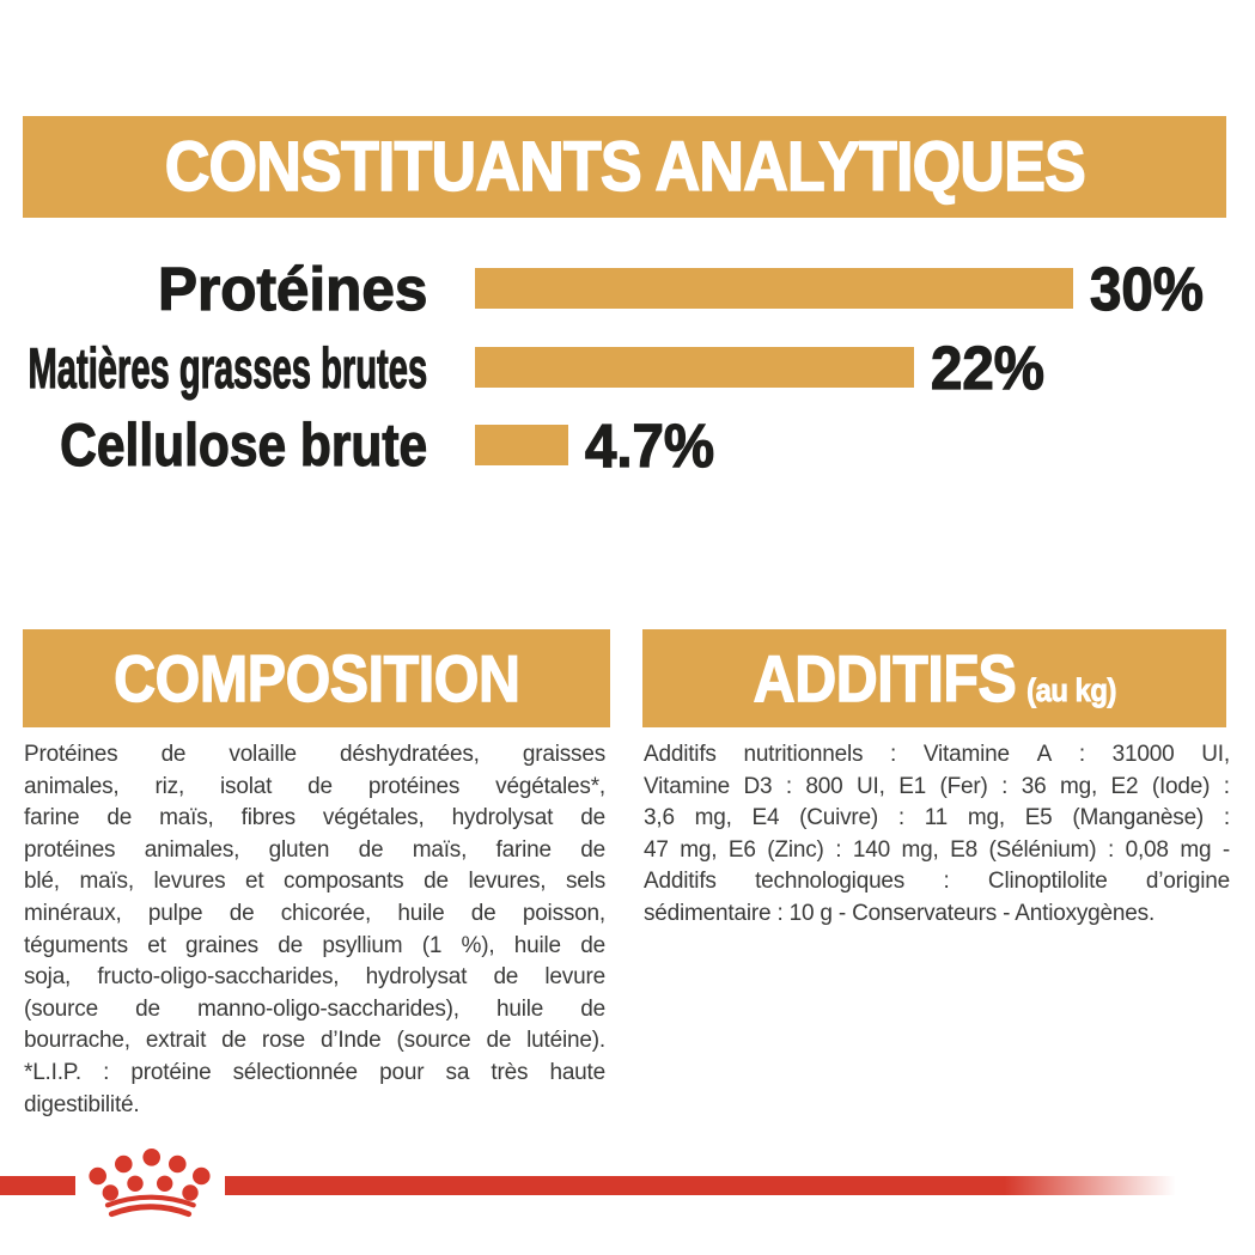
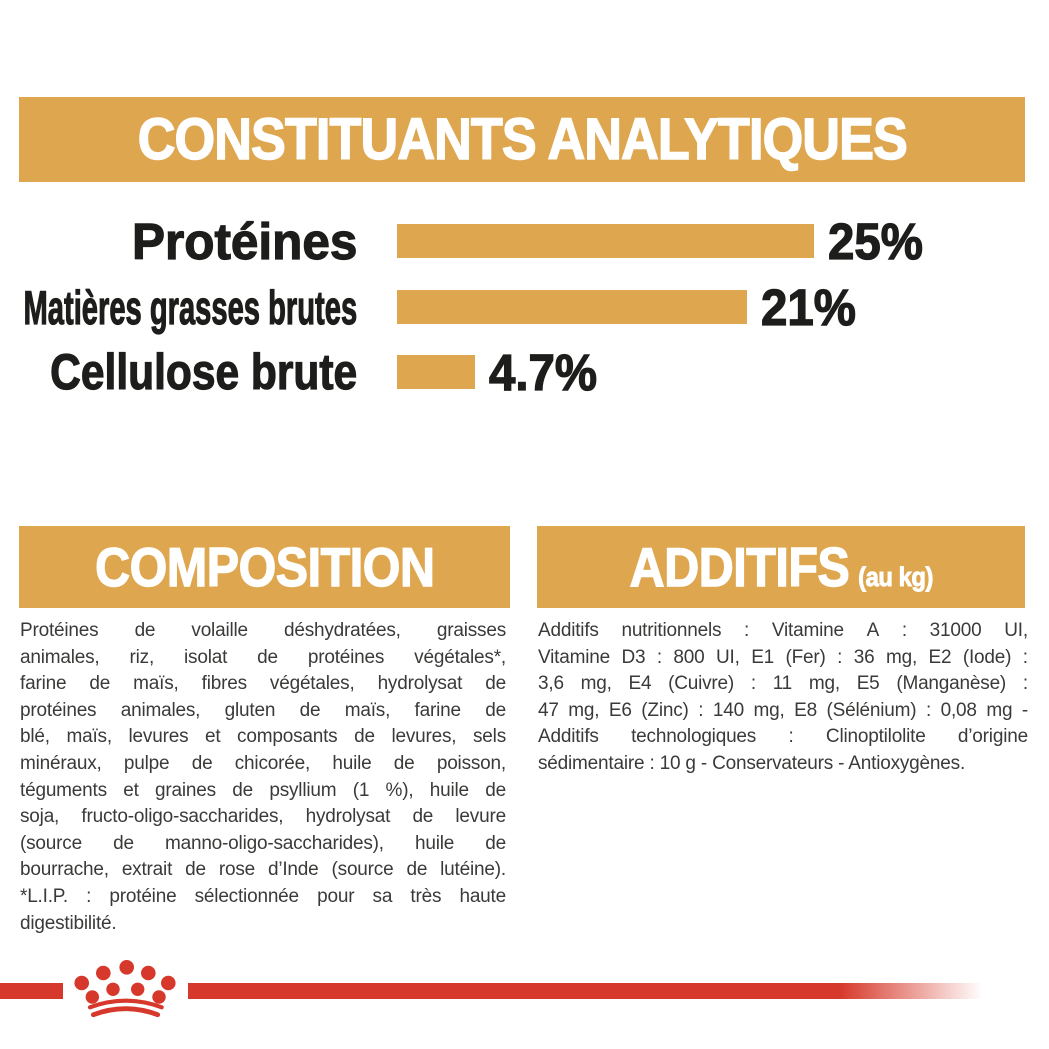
Protéines: 30% -> 25%
Matières grasses brutes: 22% -> 21%
